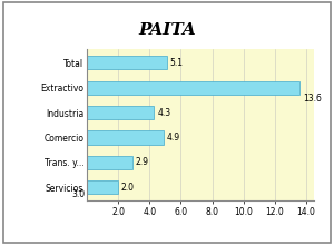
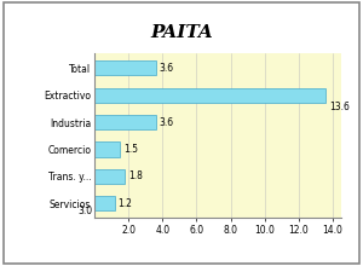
Total: 5.1 -> 3.6
Industria: 4.3 -> 3.6
Comercio: 4.9 -> 1.5
Trans. y...: 2.9 -> 1.8
Servicios: 2.0 -> 1.2
